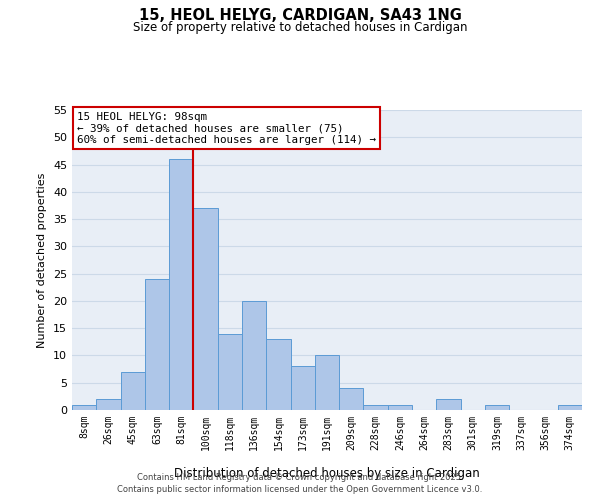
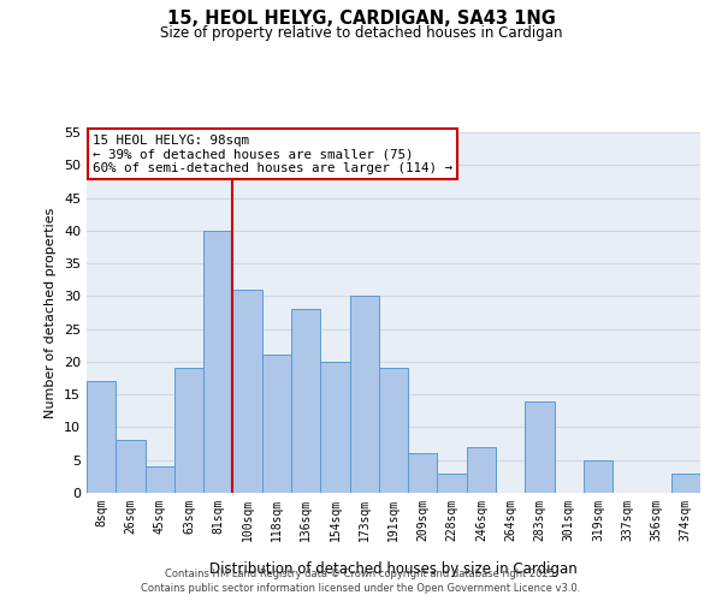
8sqm: 1 -> 17
26sqm: 2 -> 8
45sqm: 7 -> 4
63sqm: 24 -> 19
81sqm: 46 -> 40
100sqm: 37 -> 31
118sqm: 14 -> 21
136sqm: 20 -> 28
154sqm: 13 -> 20
173sqm: 8 -> 30
191sqm: 10 -> 19
209sqm: 4 -> 6
228sqm: 1 -> 3
246sqm: 1 -> 7
283sqm: 2 -> 14
319sqm: 1 -> 5
374sqm: 1 -> 3
